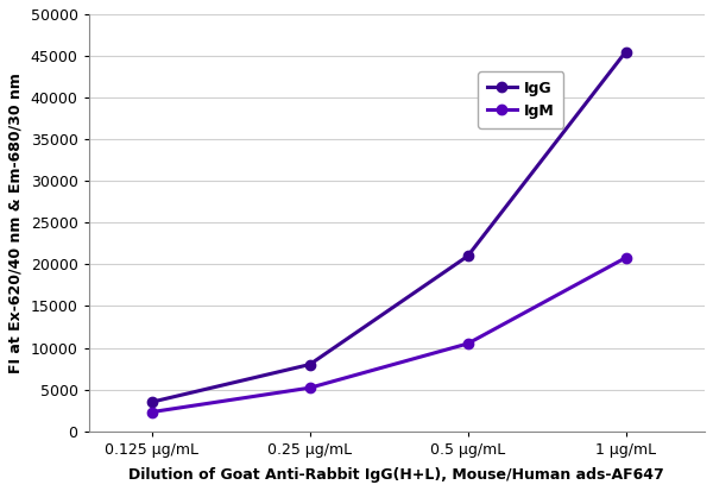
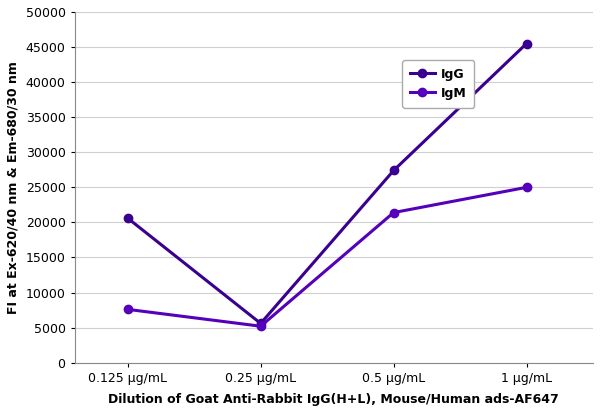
IgG/0.125 μg/mL: 3500 -> 20600
IgM/0.125 μg/mL: 2300 -> 7600
IgG/0.25 μg/mL: 8000 -> 5600
IgG/0.5 μg/mL: 21000 -> 27400
IgM/0.5 μg/mL: 10500 -> 21400
IgM/1 μg/mL: 20800 -> 25000
